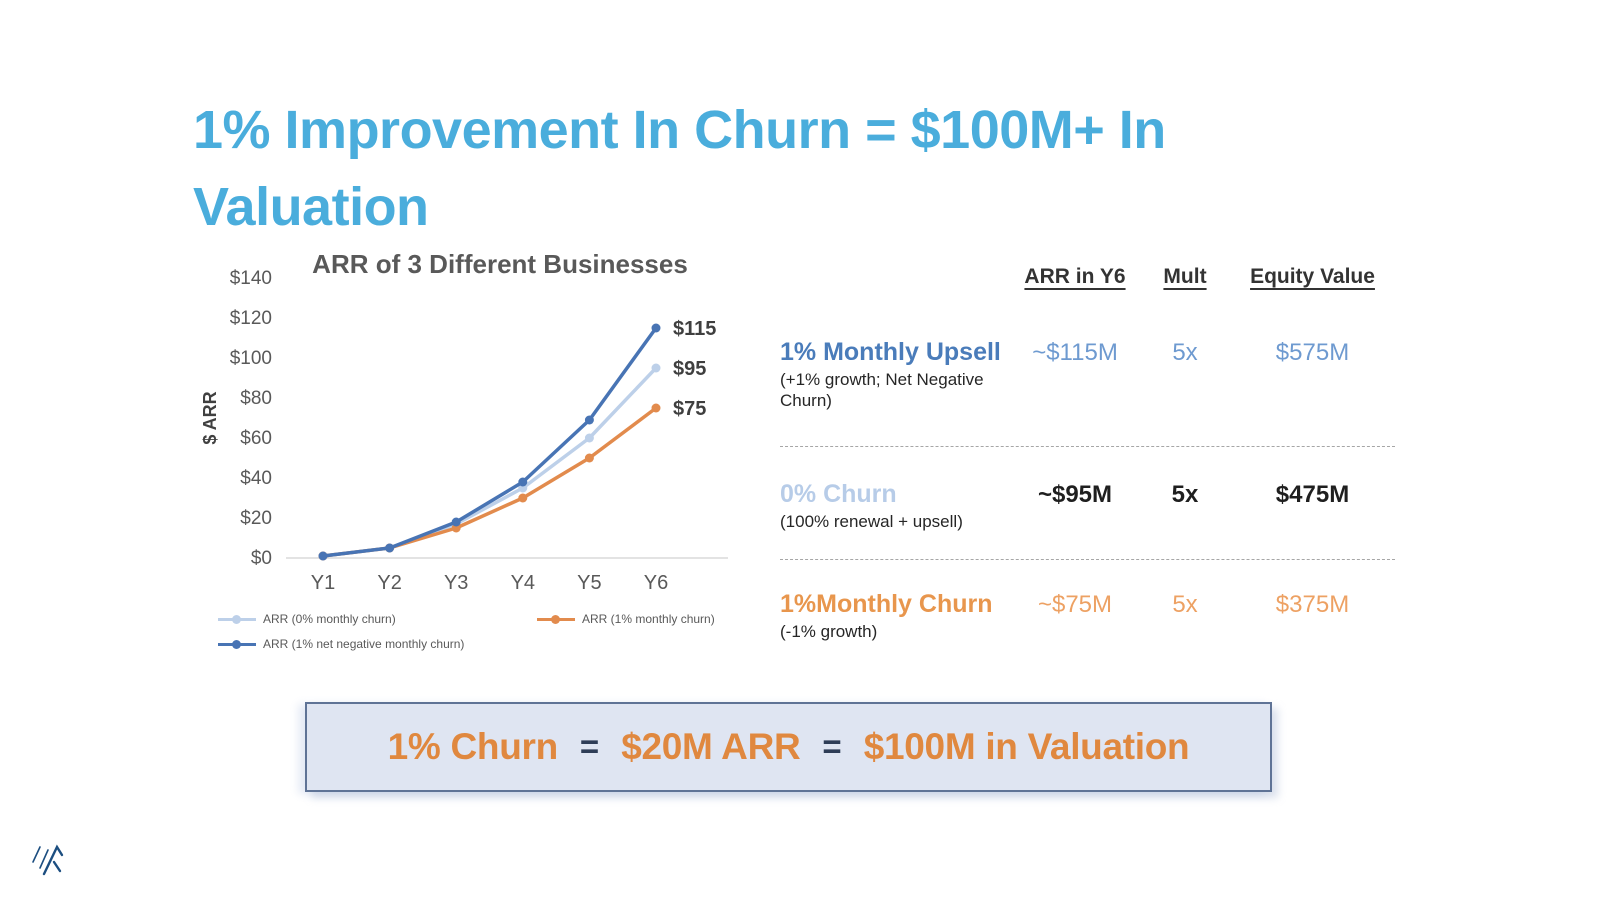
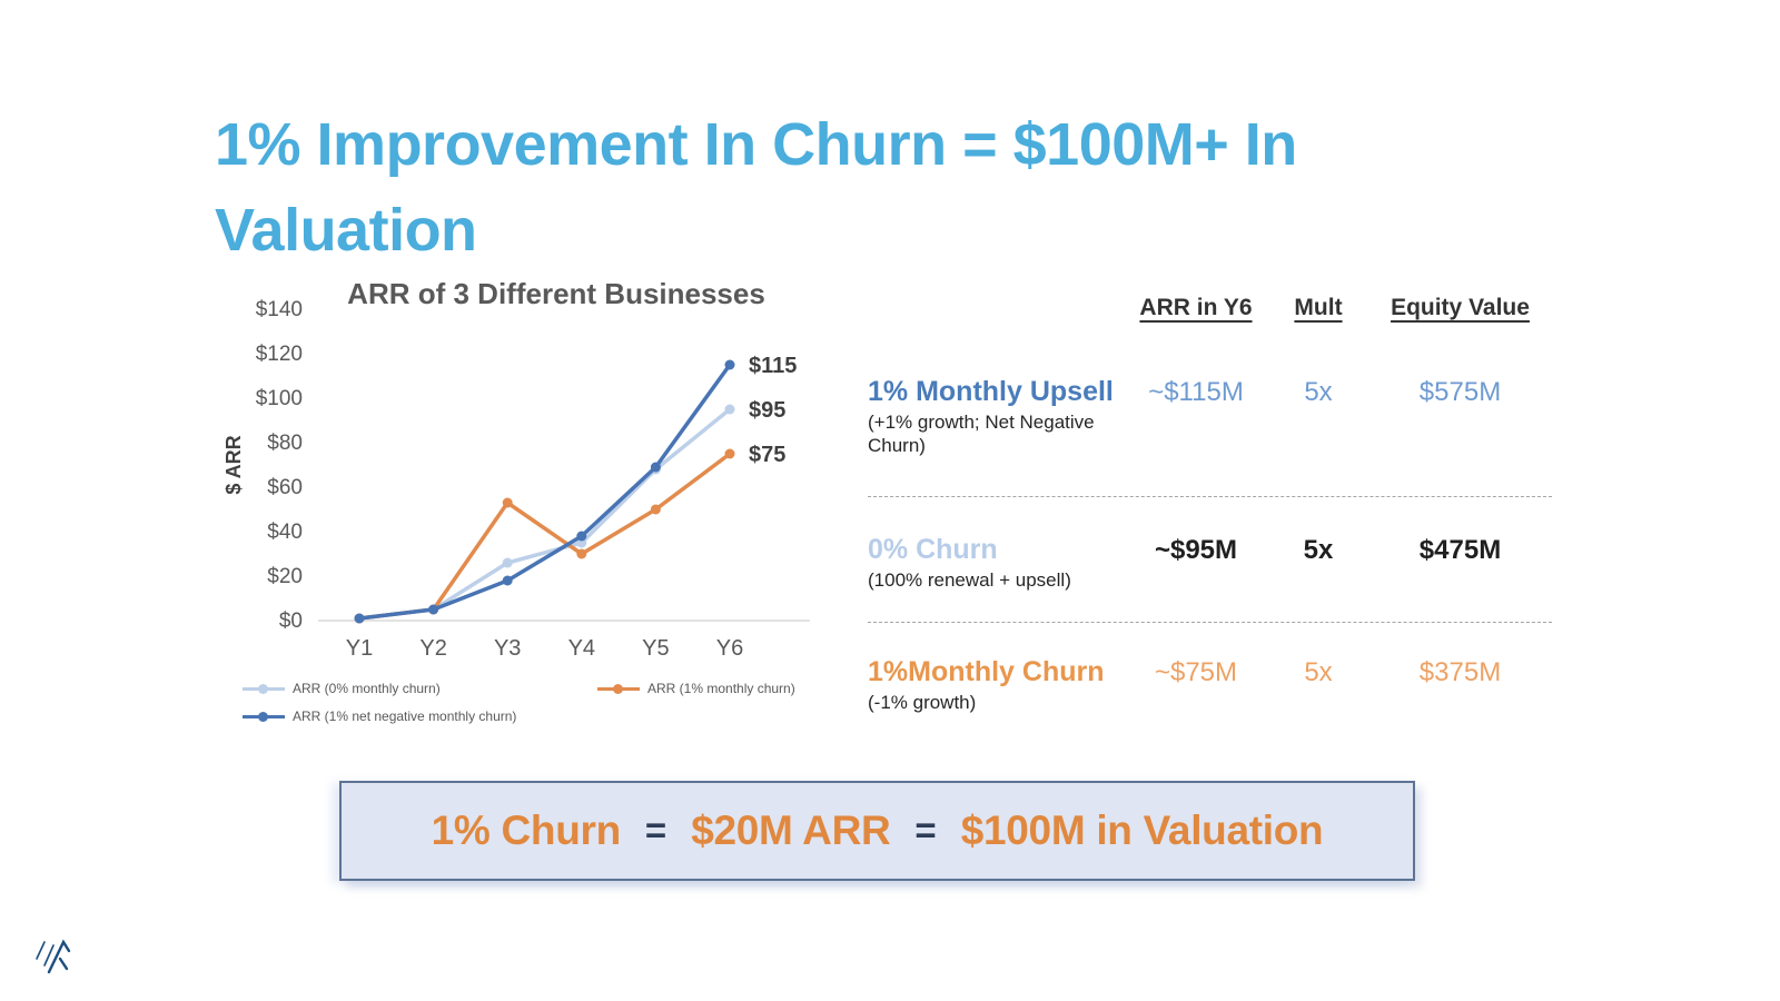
ARR (0% monthly churn)/Y3: $17 -> $26
ARR (1% monthly churn)/Y3: $15 -> $53
ARR (0% monthly churn)/Y5: $60 -> $68
